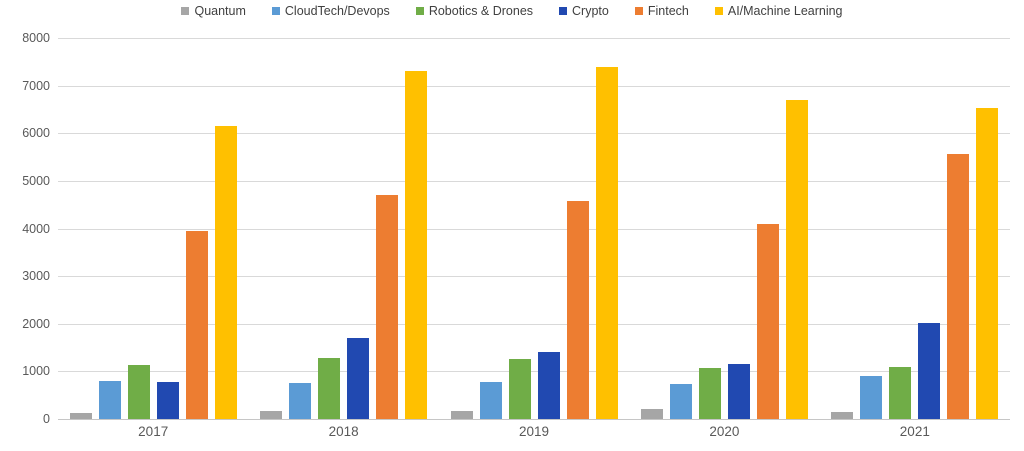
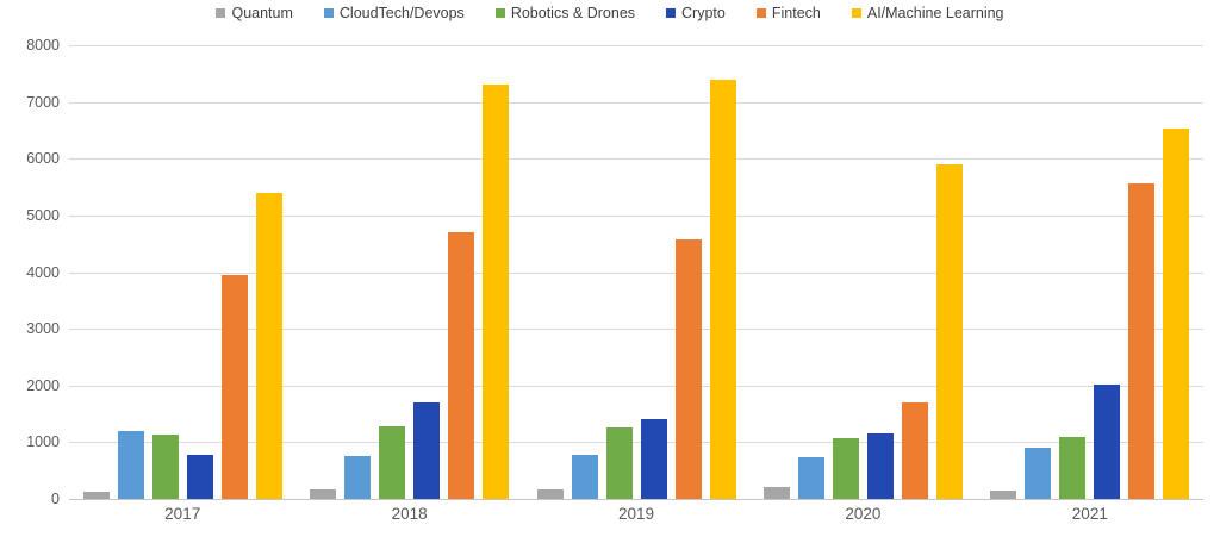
CloudTech/Devops/2017: 800 -> 1200
AI/Machine Learning/2017: 6200 -> 5400
Fintech/2020: 4100 -> 1700
AI/Machine Learning/2020: 6700 -> 5900
